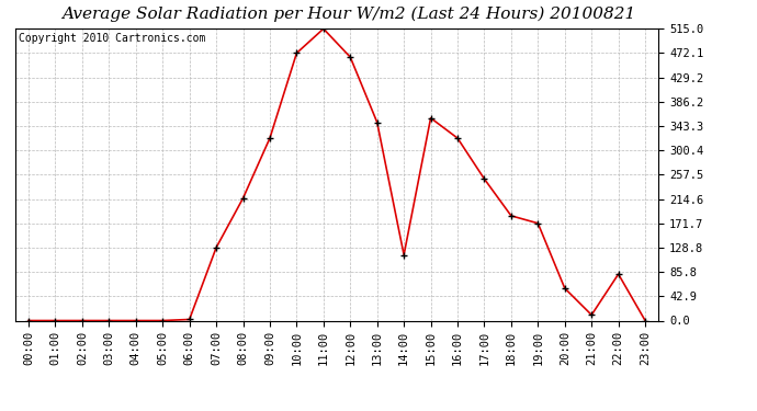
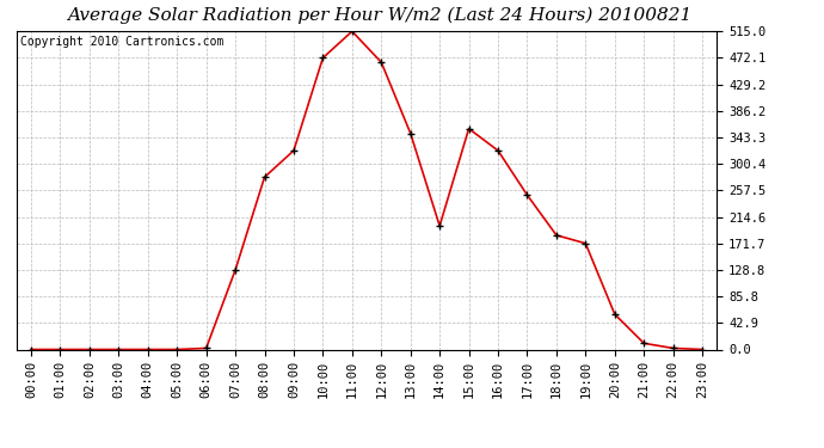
08:00: 216 -> 279
14:00: 116 -> 200
22:00: 82 -> 2
